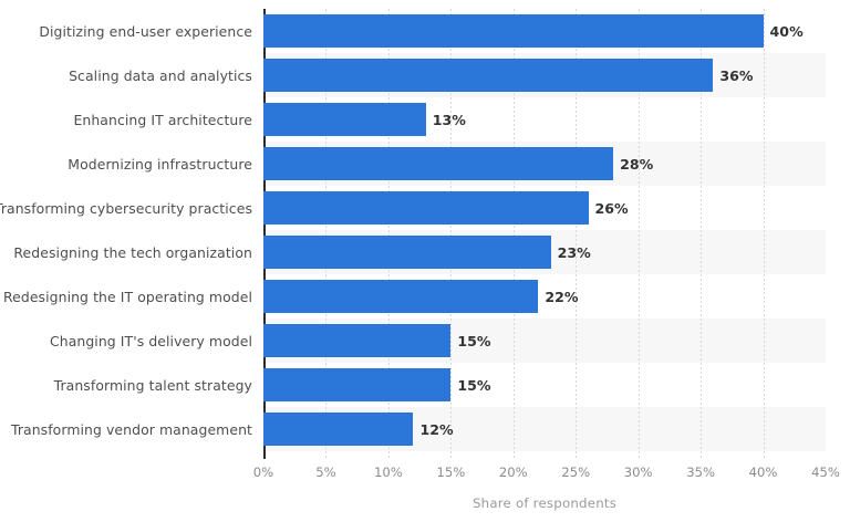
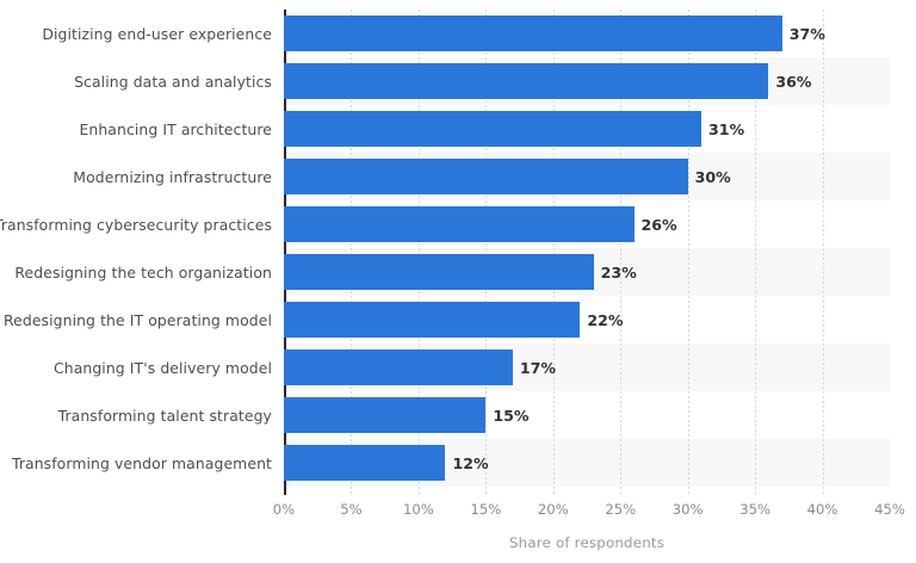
Digitizing end-user experience: 40% -> 37%
Enhancing IT architecture: 13% -> 31%
Modernizing infrastructure: 28% -> 30%
Changing IT's delivery model: 15% -> 17%
